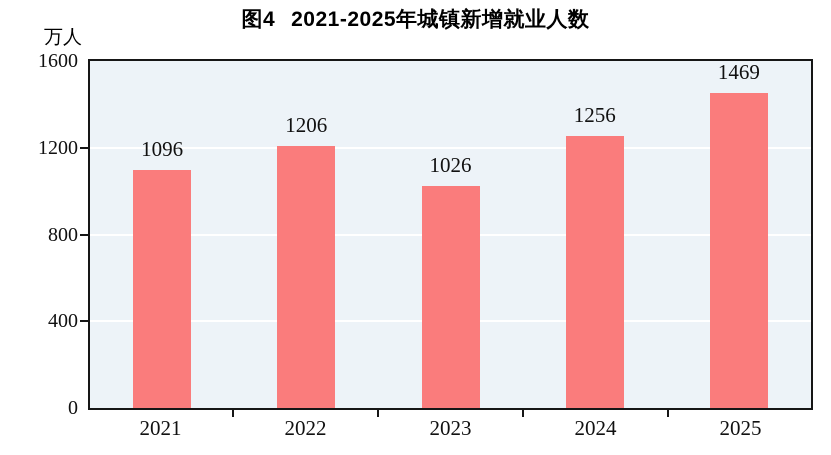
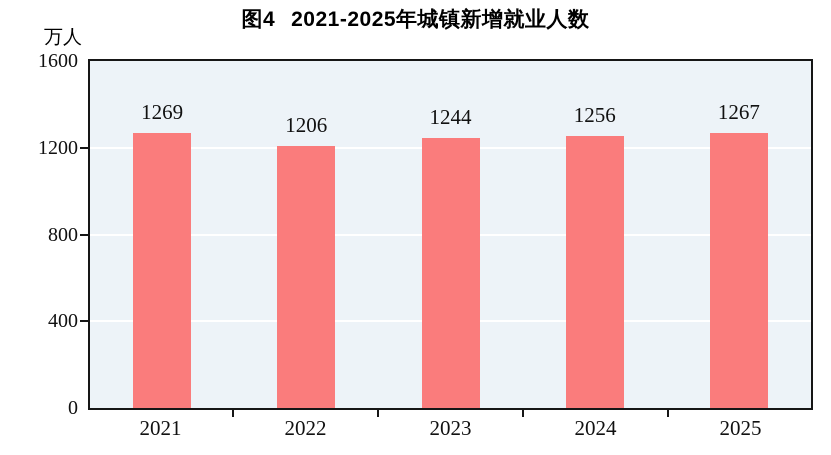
2021: 1096 -> 1269
2023: 1026 -> 1244
2025: 1469 -> 1267
